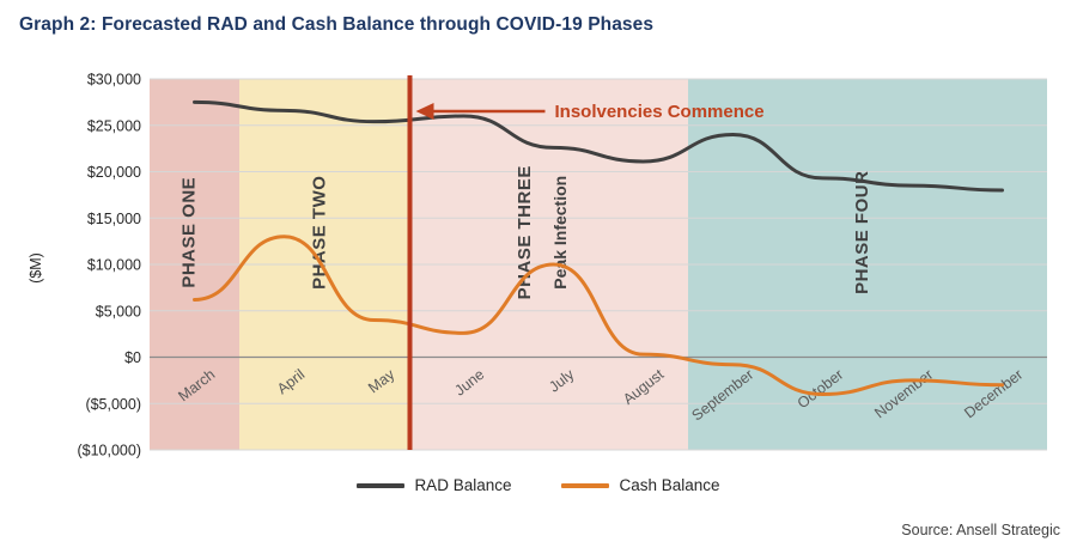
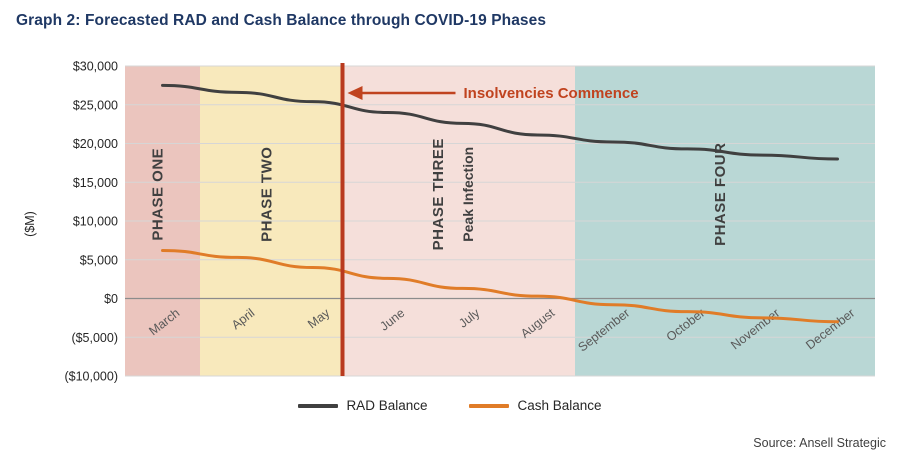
Cash Balance/April: $13000 -> $5000
RAD Balance/June: $26000 -> $24000
Cash Balance/July: $10000 -> $1000
RAD Balance/September: $24000 -> $20000
Cash Balance/October: -$4000 -> -$2000
